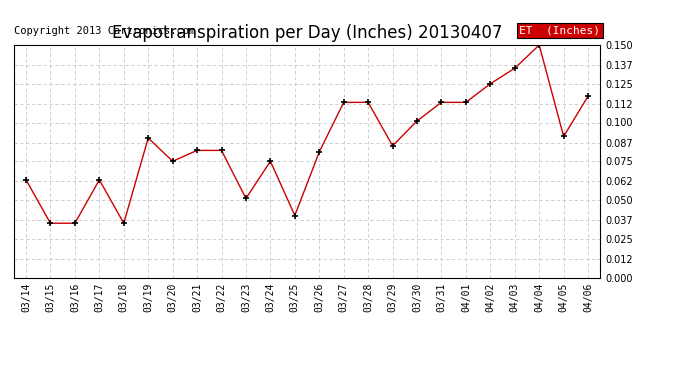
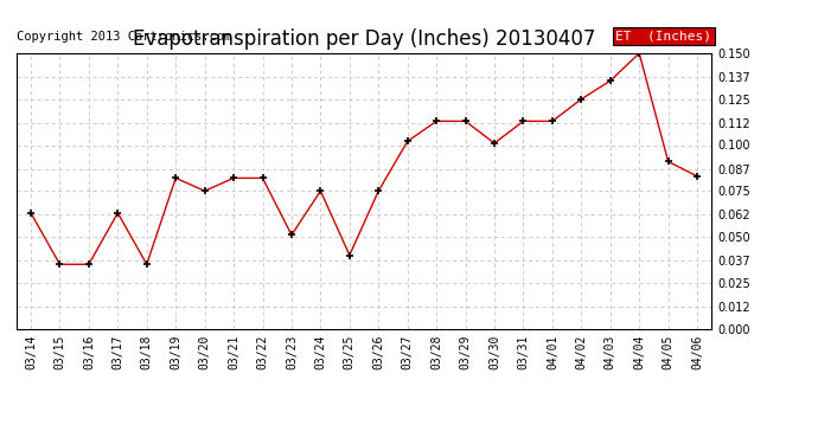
03/19: 0.090 -> 0.082
03/26: 0.081 -> 0.075
03/27: 0.113 -> 0.102
03/29: 0.085 -> 0.113
04/06: 0.117 -> 0.083
